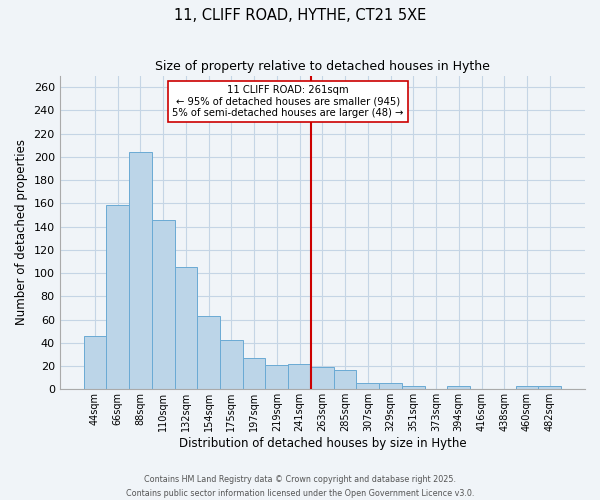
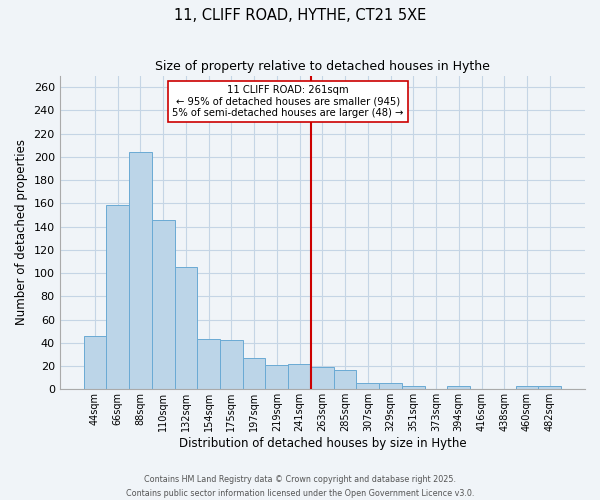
154sqm: 63 -> 43
